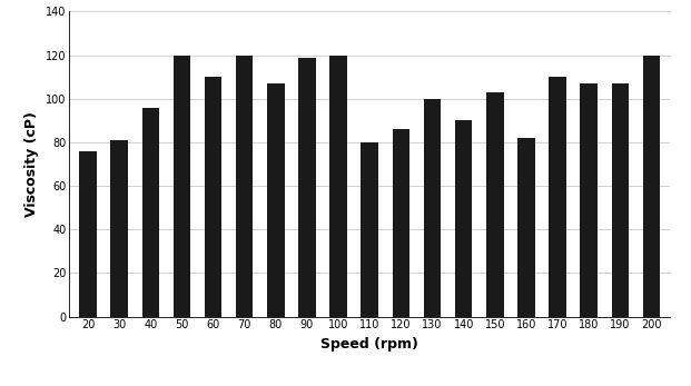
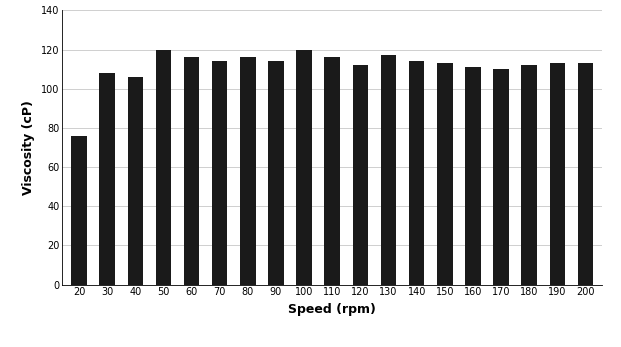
30: 81 -> 108
40: 96 -> 106
60: 110 -> 116
70: 120 -> 114
80: 107 -> 116
90: 119 -> 114
110: 80 -> 116
120: 86 -> 112
130: 100 -> 117
140: 90 -> 114
150: 103 -> 113
160: 82 -> 111
180: 107 -> 112
190: 107 -> 113
200: 120 -> 113
